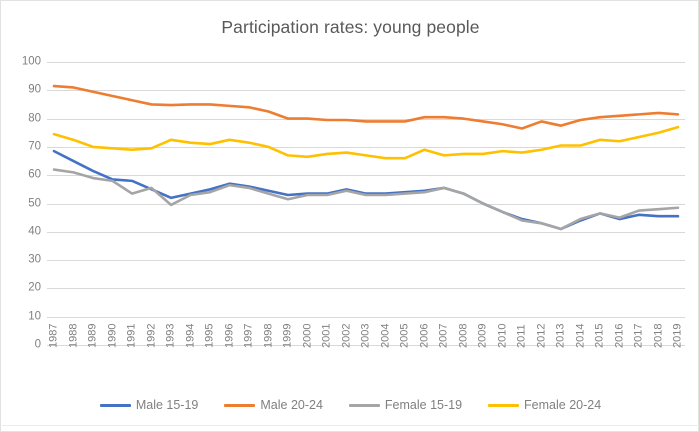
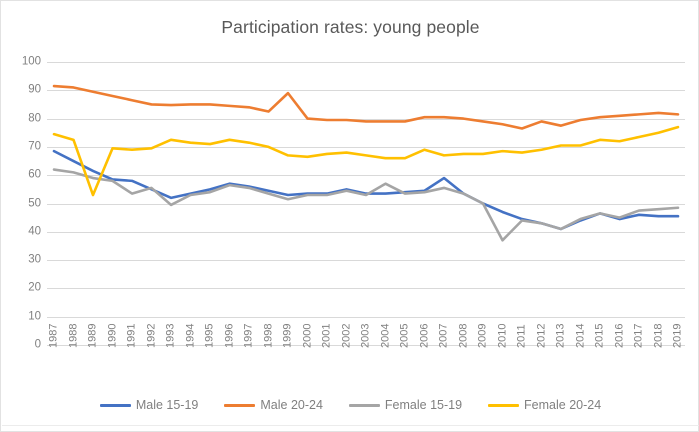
Female 20-24/1989: 70 -> 53
Male 20-24/1999: 80 -> 89
Female 15-19/2004: 53 -> 57
Male 15-19/2007: 56 -> 59
Female 15-19/2010: 47 -> 37
